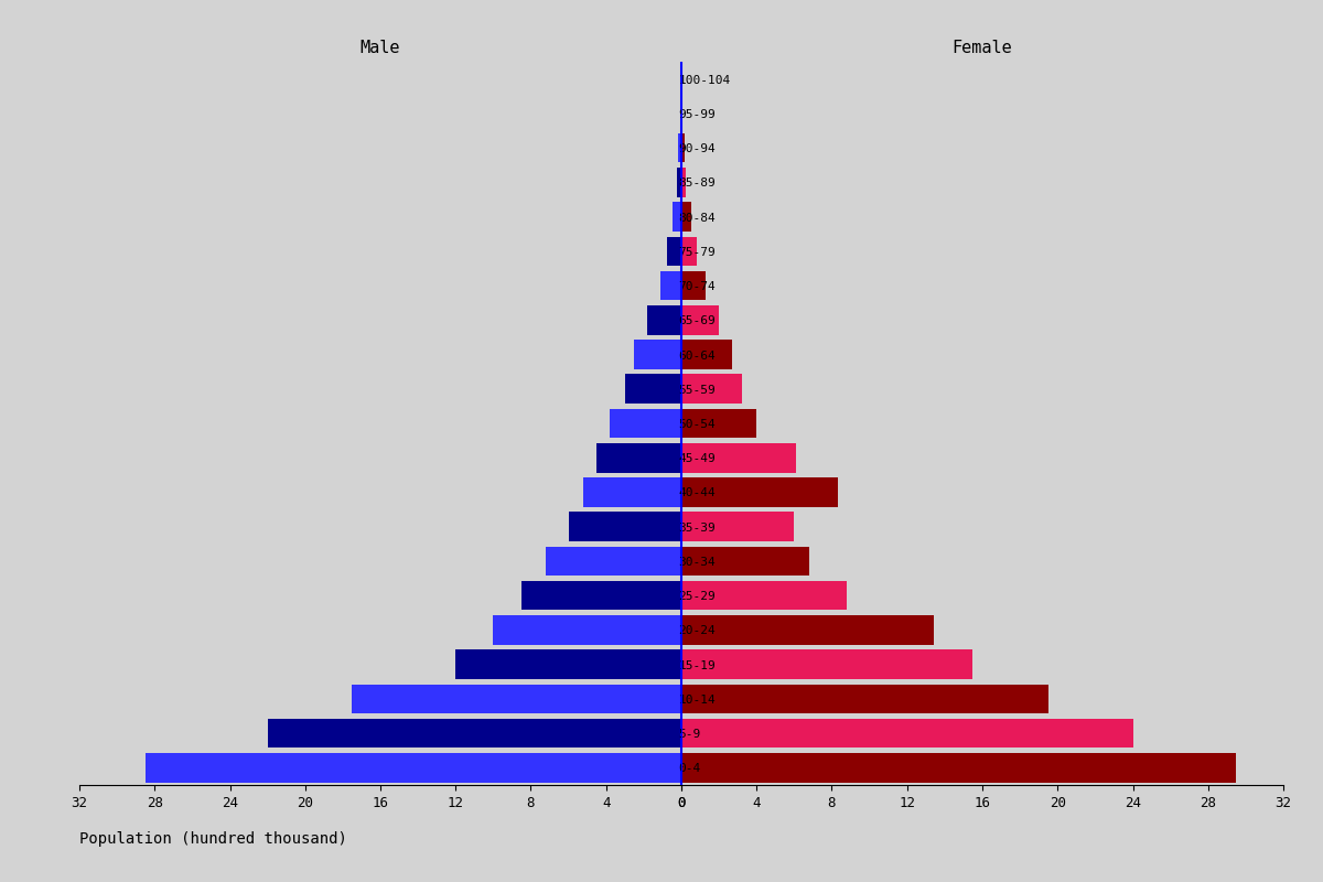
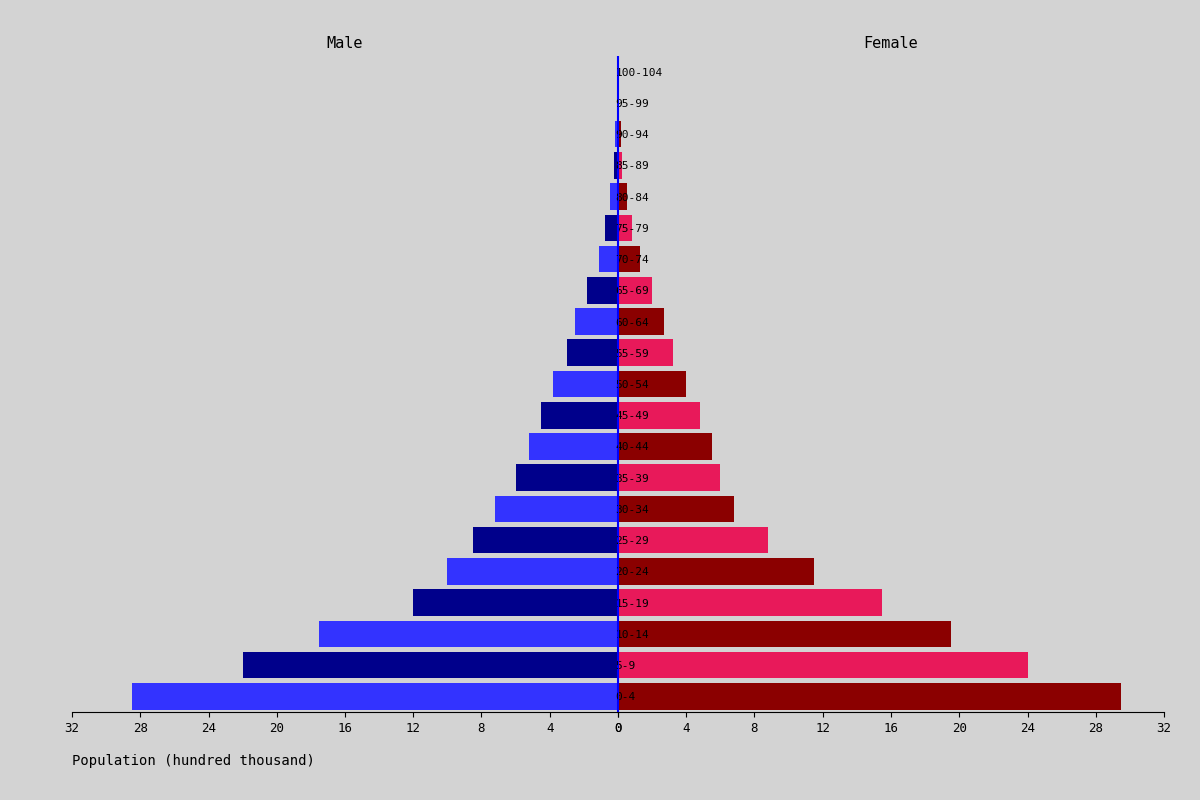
Female/45-49: 6.1 -> 4.8
Female/40-44: 8.3 -> 5.5
Female/20-24: 13.4 -> 11.5
